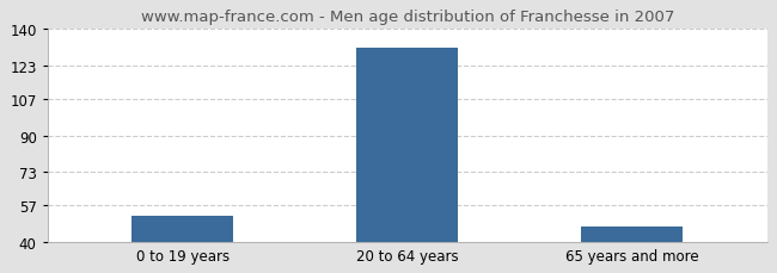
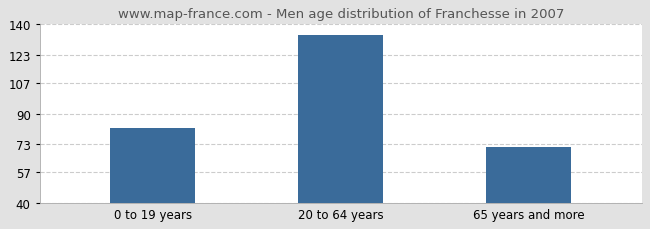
0 to 19 years: 52 -> 82
20 to 64 years: 131 -> 134
65 years and more: 47 -> 71
